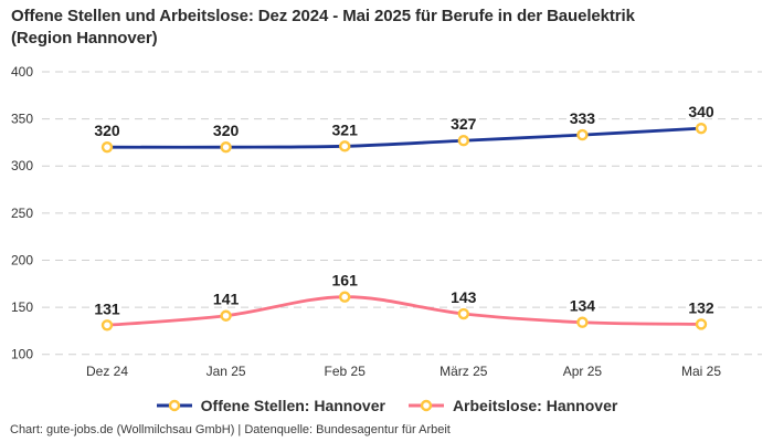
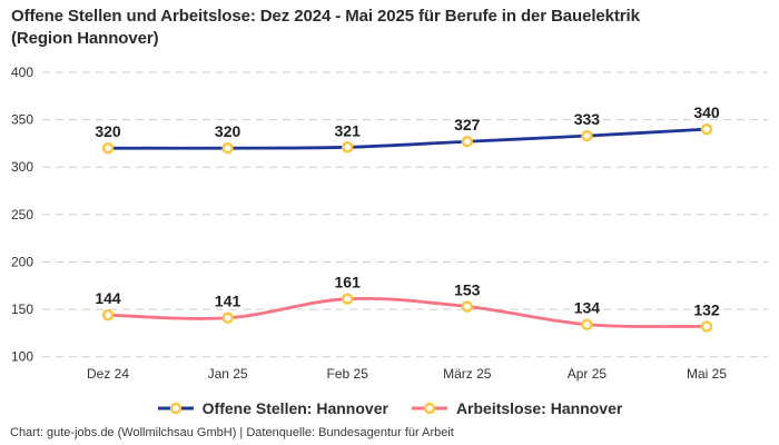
Arbeitslose: Hannover/Dez 24: 131 -> 144
Arbeitslose: Hannover/März 25: 143 -> 153
